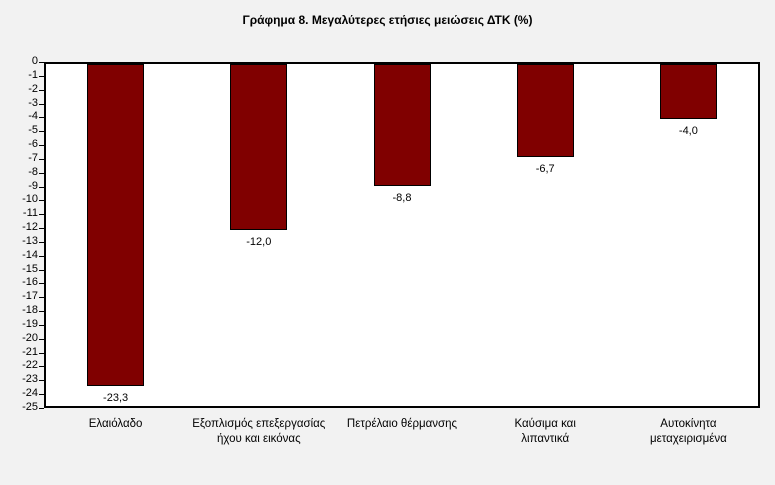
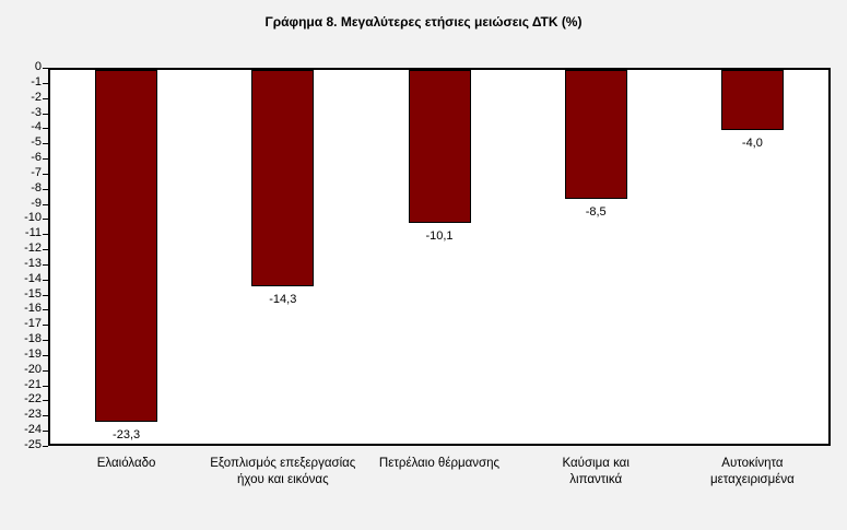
Εξοπλισμός επεξεργασίας ήχου και εικόνας: -12,0 -> -14,3
Πετρέλαιο θέρμανσης: -8,8 -> -10,1
Καύσιμα και λιπαντικά: -6,7 -> -8,5
